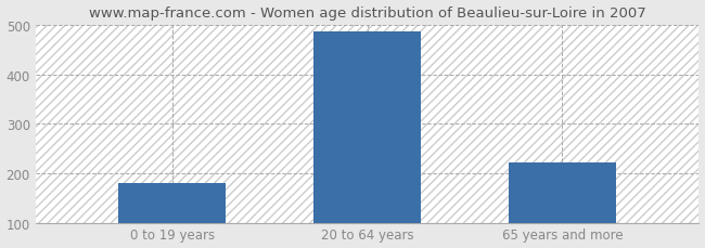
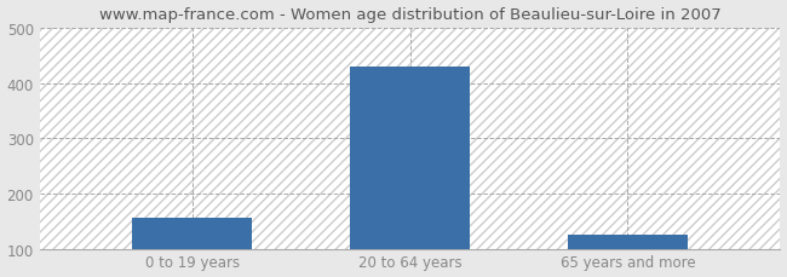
0 to 19 years: 180 -> 155
20 to 64 years: 487 -> 430
65 years and more: 222 -> 125
